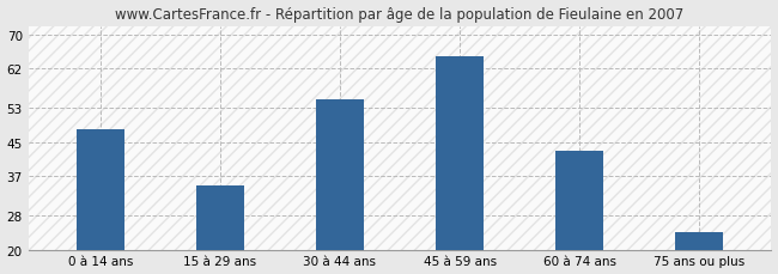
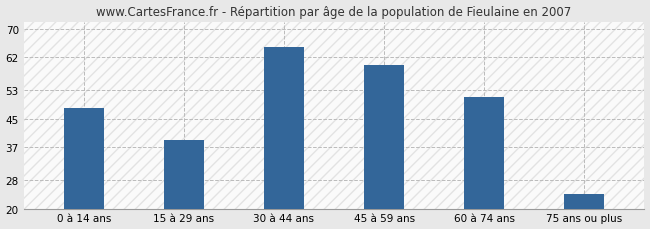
15 à 29 ans: 35 -> 39
30 à 44 ans: 55 -> 65
45 à 59 ans: 65 -> 60
60 à 74 ans: 43 -> 51
